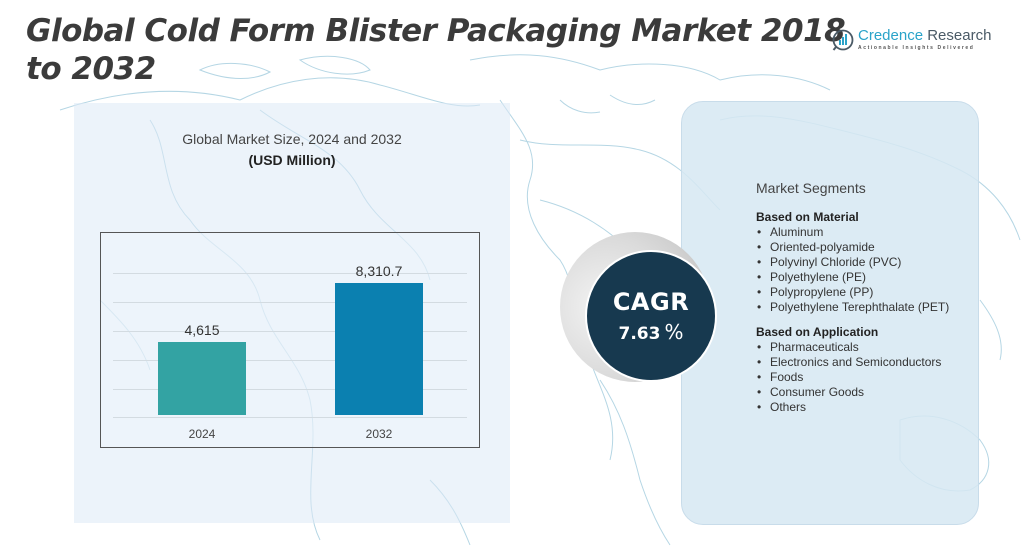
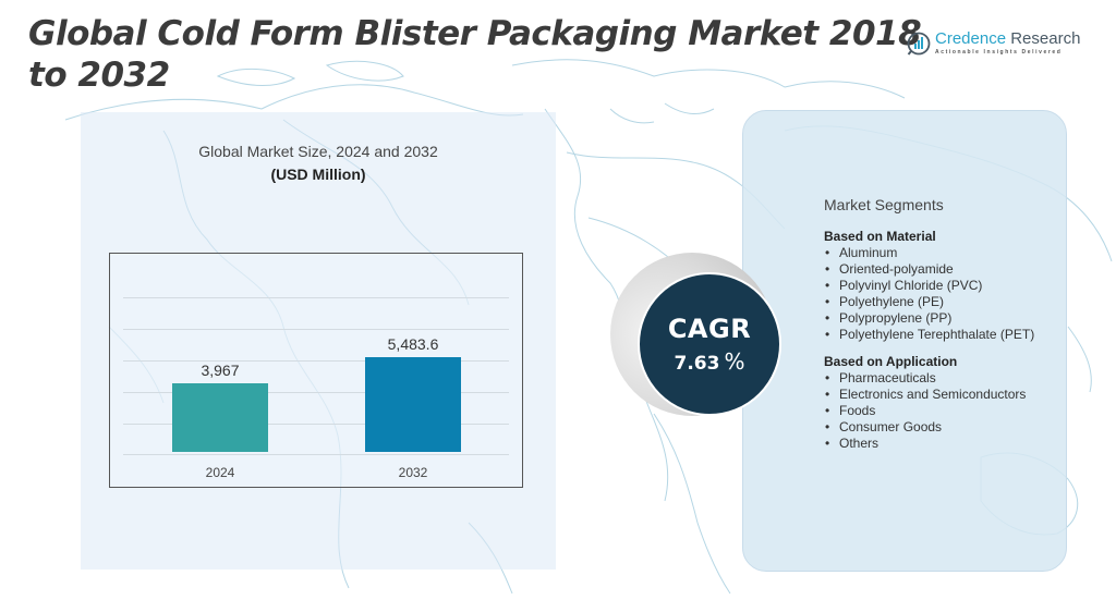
2024: 4,615 -> 3,967
2032: 8,310.7 -> 5,483.6
